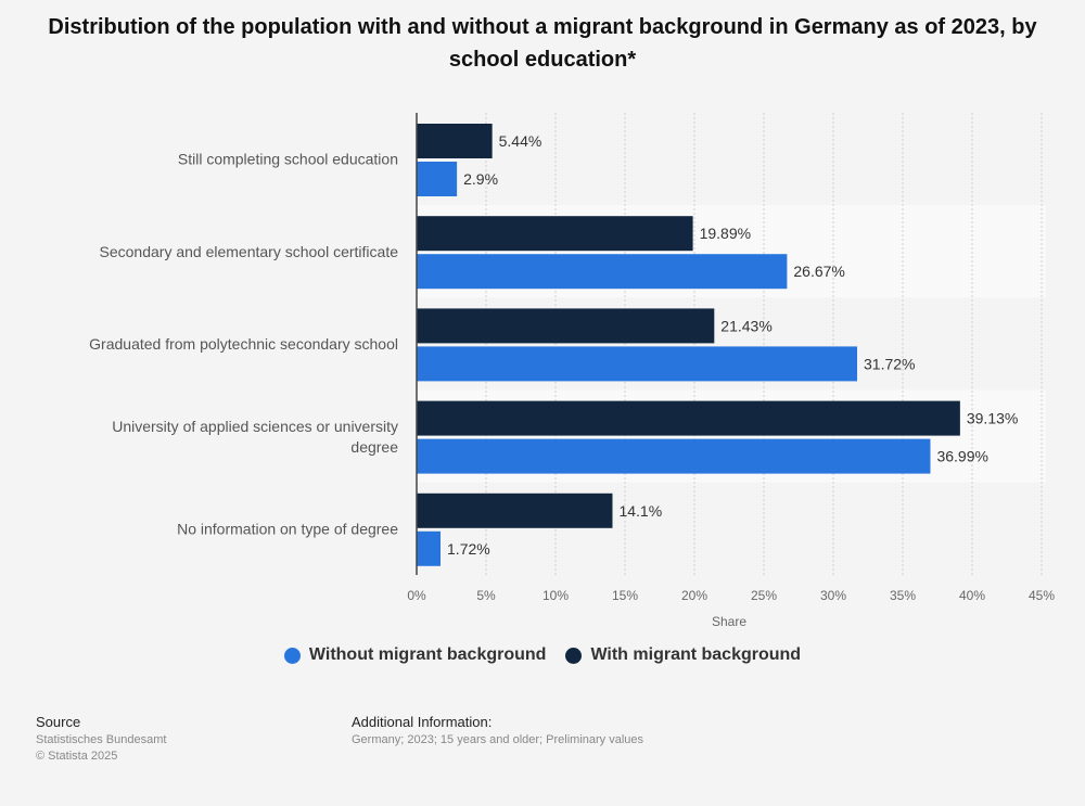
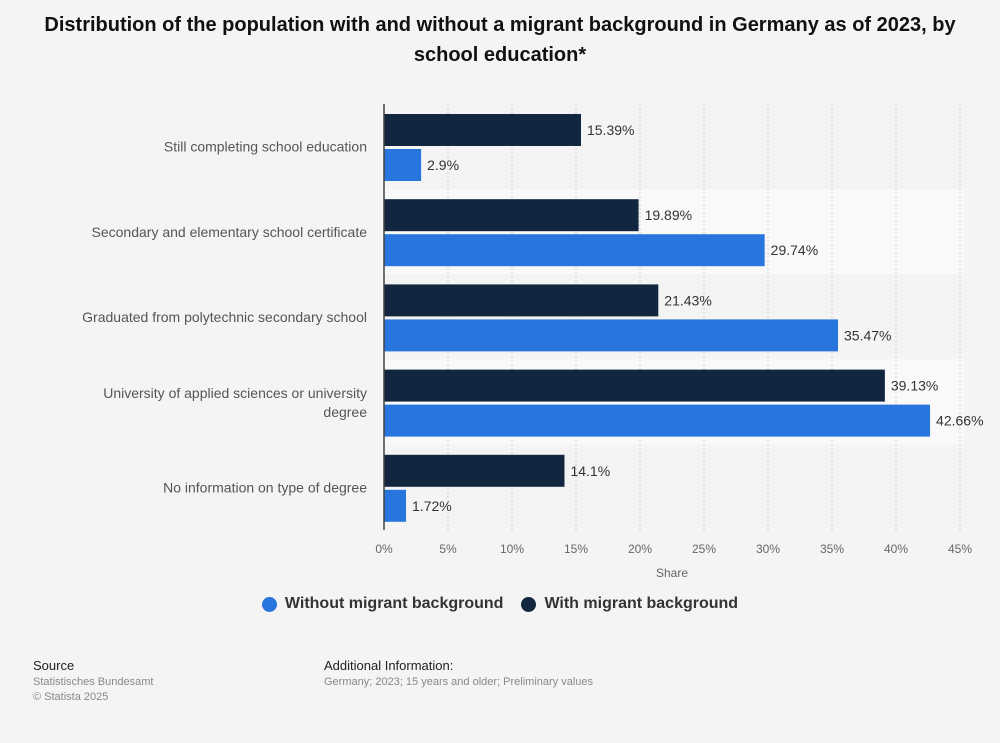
With migrant background/Still completing school education: 5.44% -> 15.39%
Without migrant background/Secondary and elementary school certificate: 26.67% -> 29.74%
Without migrant background/Graduated from polytechnic secondary school: 31.72% -> 35.47%
Without migrant background/University of applied sciences or university degree: 36.99% -> 42.66%
